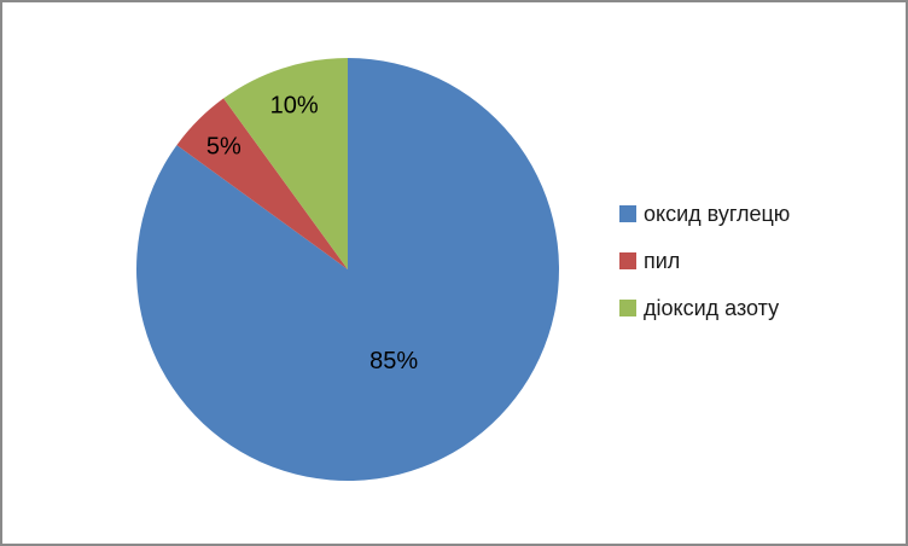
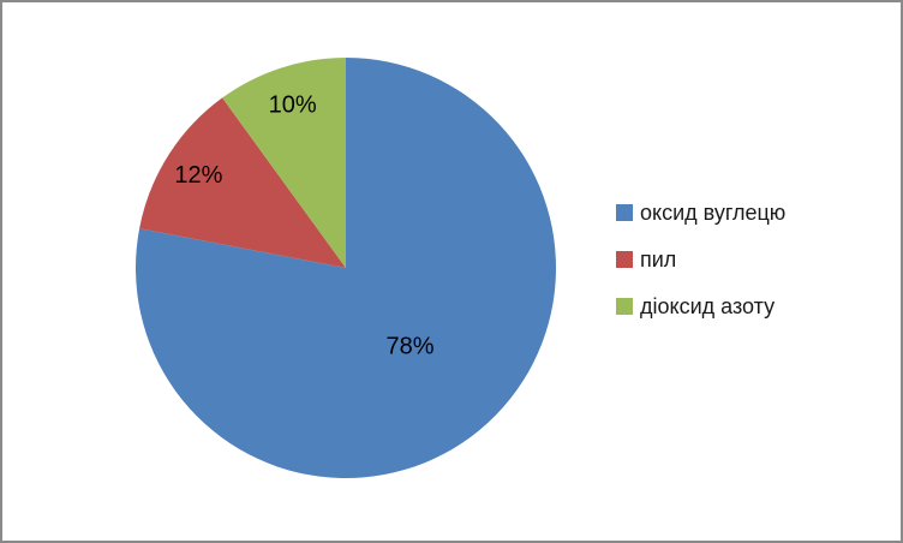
оксид вуглецю: 85% -> 78%
пил: 5% -> 12%
